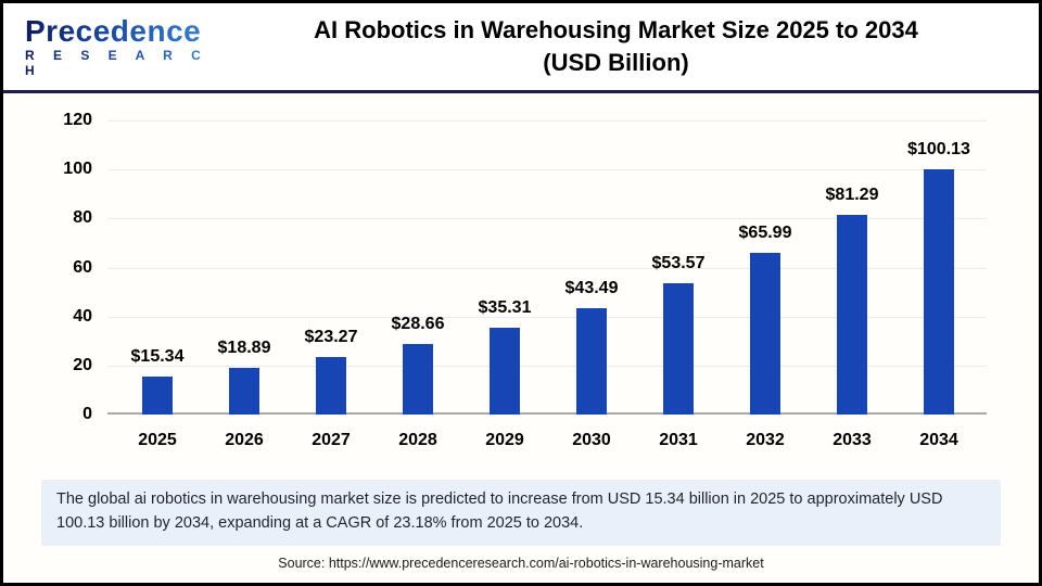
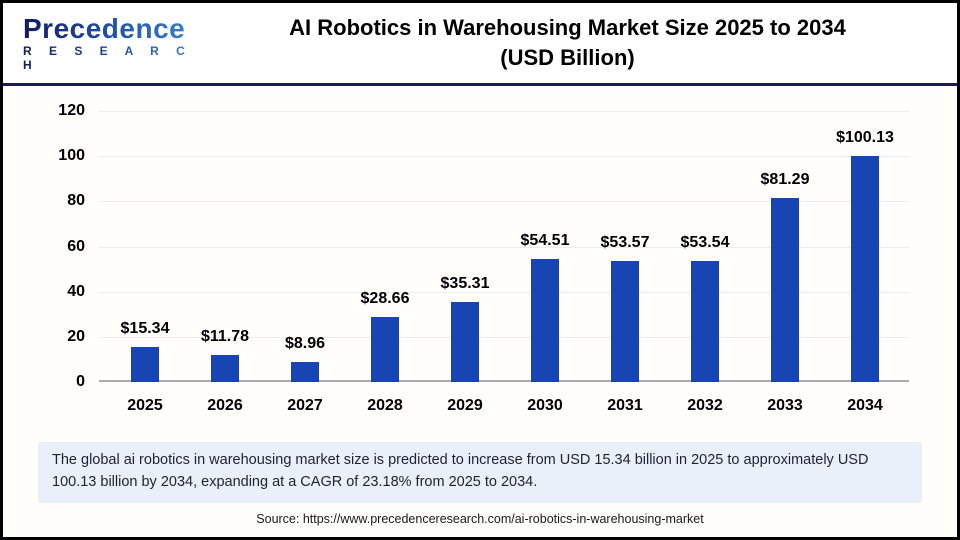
2026: $18.89 -> $11.78
2027: $23.27 -> $8.96
2030: $43.49 -> $54.51
2032: $65.99 -> $53.54
